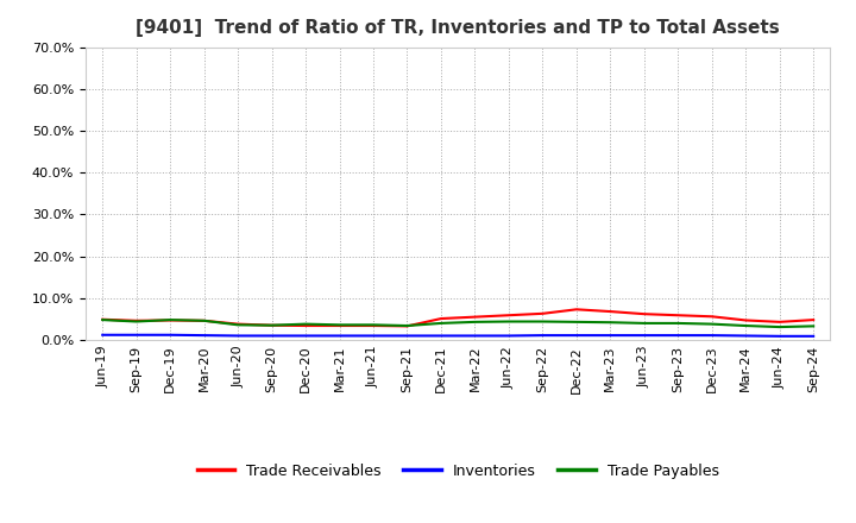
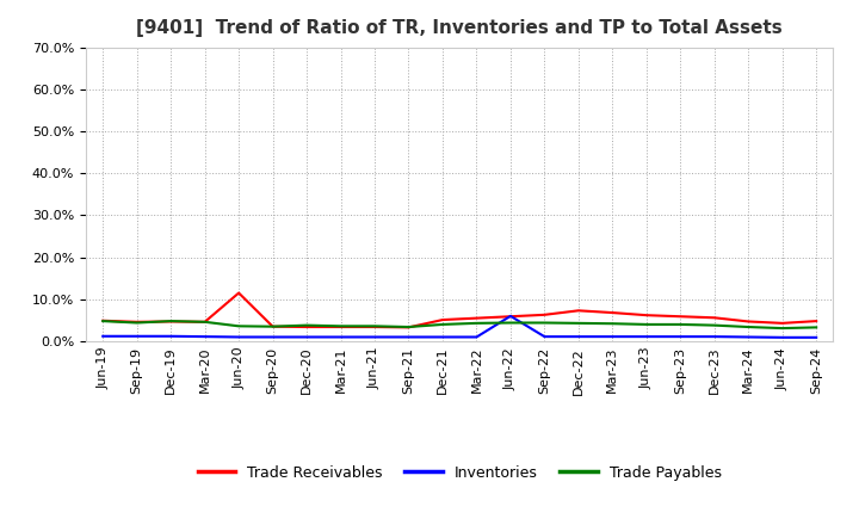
Trade Receivables/Jun-20: 3.8% -> 11.5%
Inventories/Jun-22: 1.0% -> 6.0%
